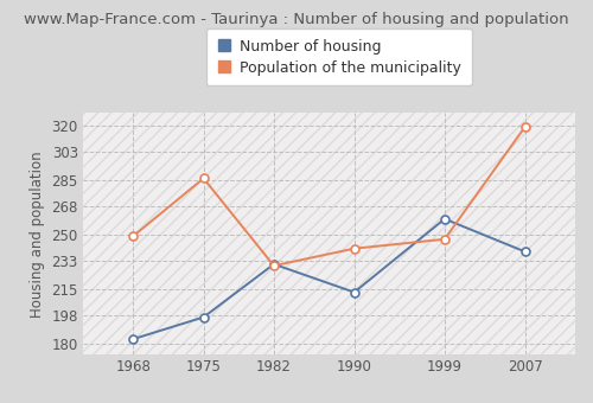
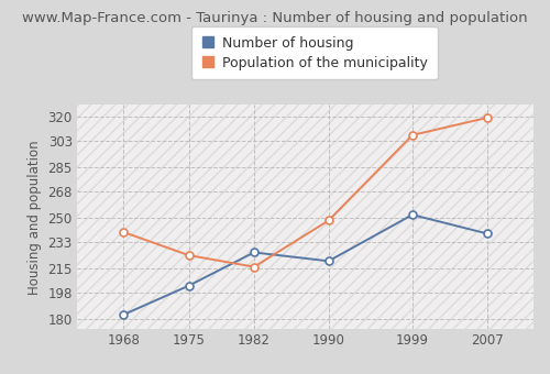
Population of the municipality/1968: 249 -> 240
Number of housing/1975: 197 -> 203
Population of the municipality/1975: 286 -> 224
Number of housing/1982: 231 -> 226
Population of the municipality/1982: 230 -> 216
Number of housing/1990: 213 -> 220
Population of the municipality/1990: 241 -> 248
Number of housing/1999: 260 -> 252
Population of the municipality/1999: 247 -> 307
